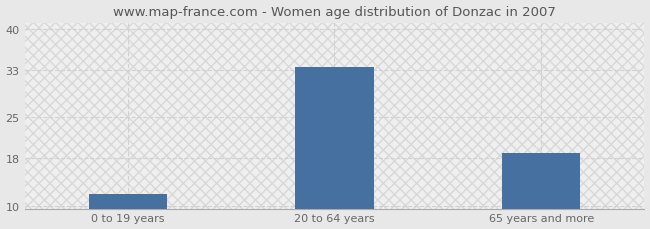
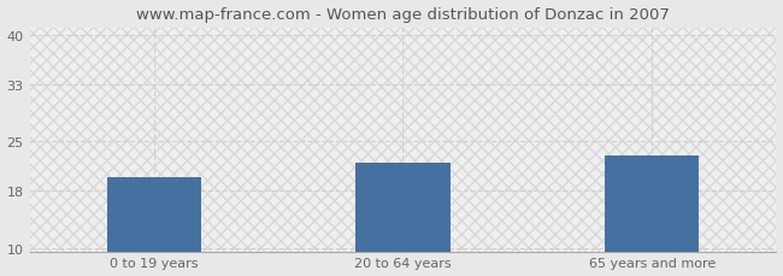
0 to 19 years: 12.0 -> 20.0
20 to 64 years: 33.5 -> 22.0
65 years and more: 19.0 -> 23.0
